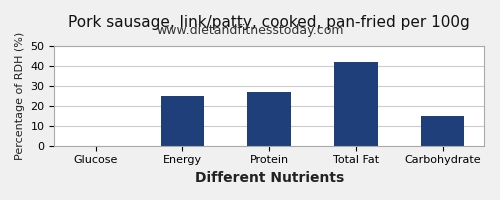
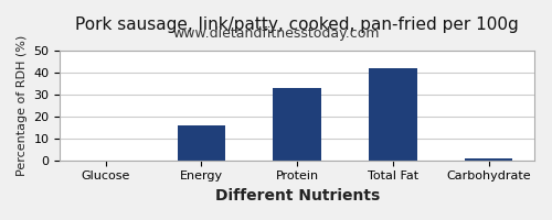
Energy: 25 -> 16
Protein: 27 -> 33
Carbohydrate: 15 -> 1
